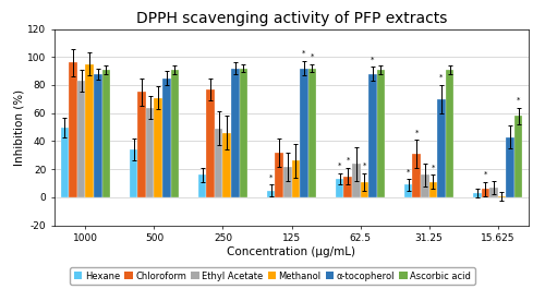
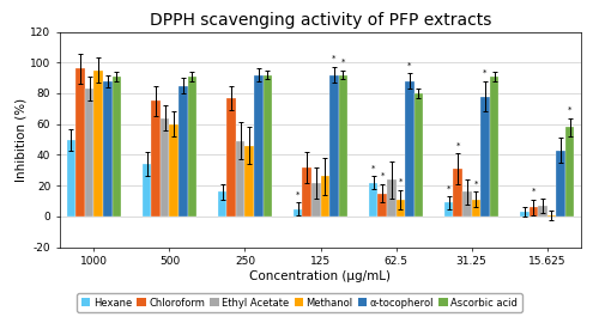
Methanol/500: 71 -> 60
Hexane/62.5: 13 -> 22
Ascorbic acid/62.5: 91 -> 80
α-tocopherol/31.25: 70 -> 78
